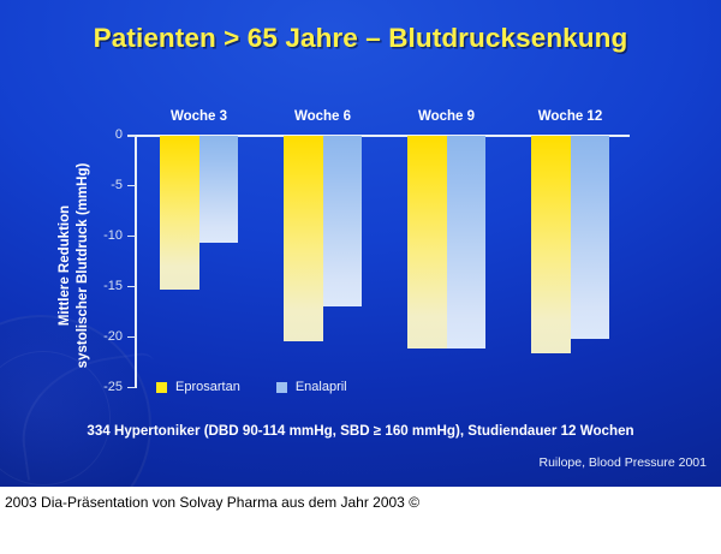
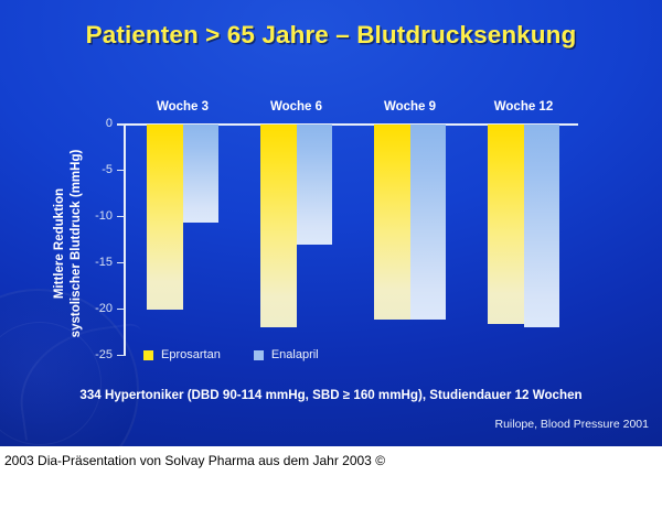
Eprosartan/Woche 3: -15 -> -20
Eprosartan/Woche 6: -20 -> -22
Enalapril/Woche 6: -17 -> -13
Enalapril/Woche 12: -20 -> -22
